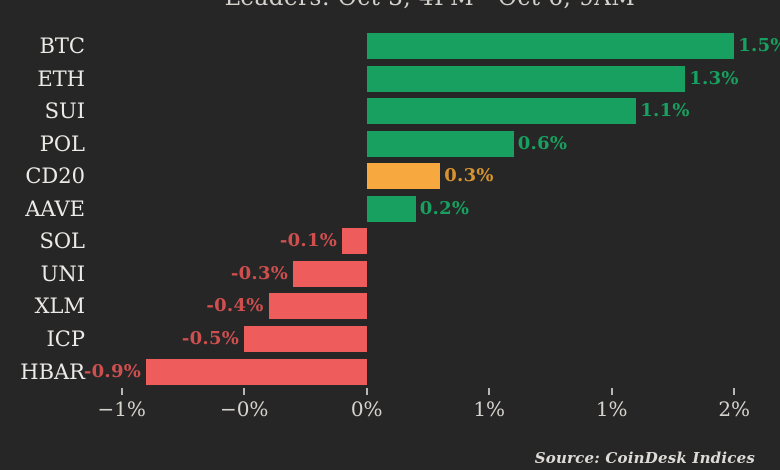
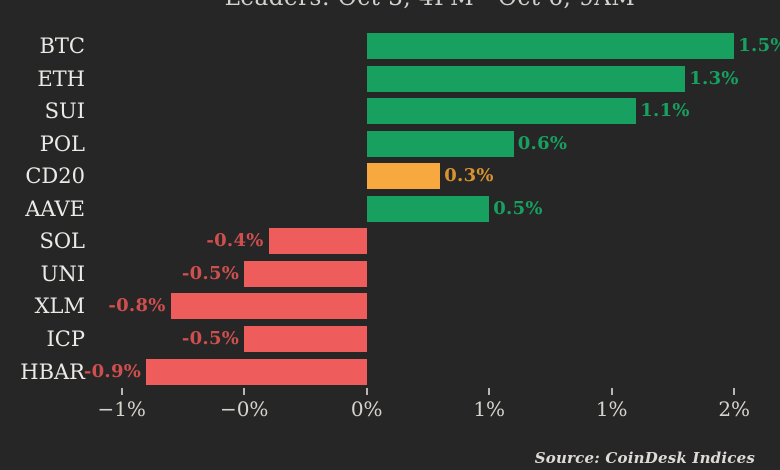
AAVE: 0.2% -> 0.5%
SOL: -0.1% -> -0.4%
UNI: -0.3% -> -0.5%
XLM: -0.4% -> -0.8%
